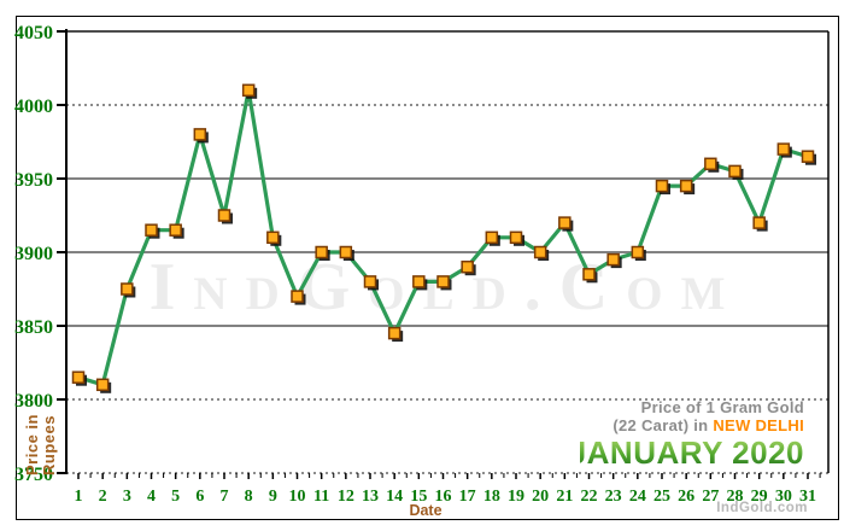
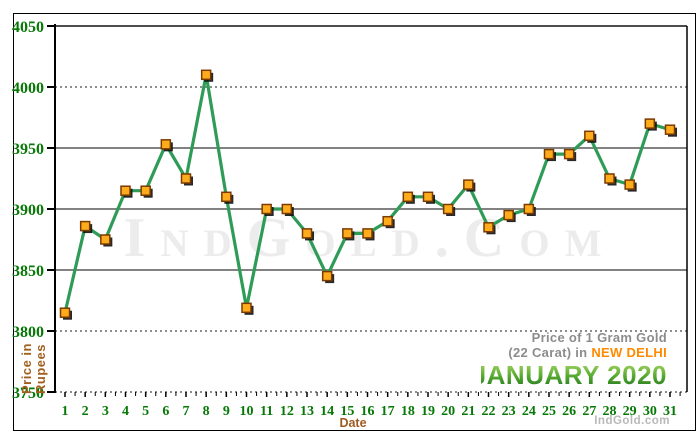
2: 3810 -> 3886
6: 3980 -> 3953
10: 3870 -> 3819
28: 3955 -> 3925
